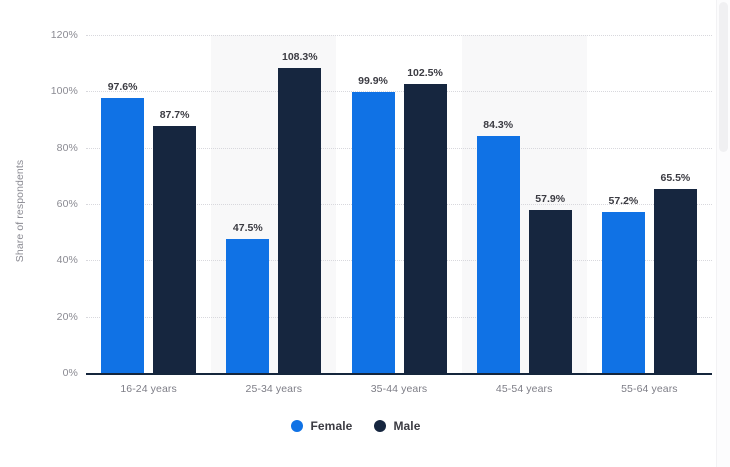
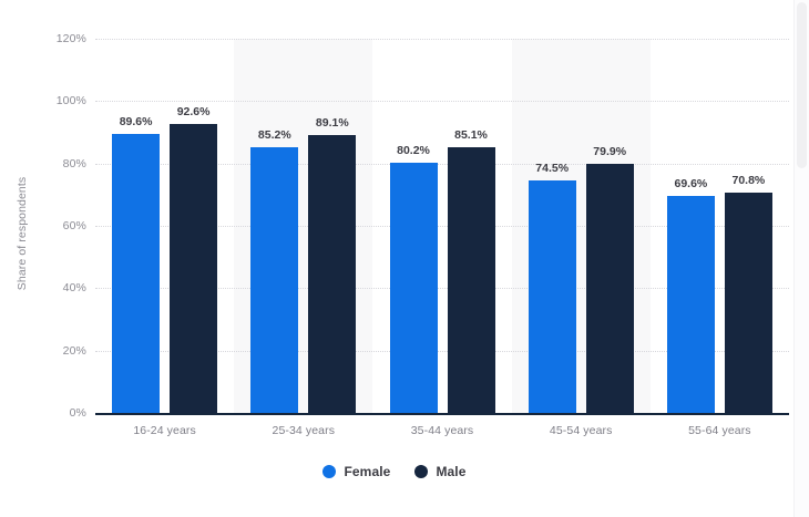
Female/16-24 years: 97.6% -> 89.6%
Male/16-24 years: 87.7% -> 92.6%
Female/25-34 years: 47.5% -> 85.2%
Male/25-34 years: 108.3% -> 89.1%
Female/35-44 years: 99.9% -> 80.2%
Male/35-44 years: 102.5% -> 85.1%
Female/45-54 years: 84.3% -> 74.5%
Male/45-54 years: 57.9% -> 79.9%
Female/55-64 years: 57.2% -> 69.6%
Male/55-64 years: 65.5% -> 70.8%
